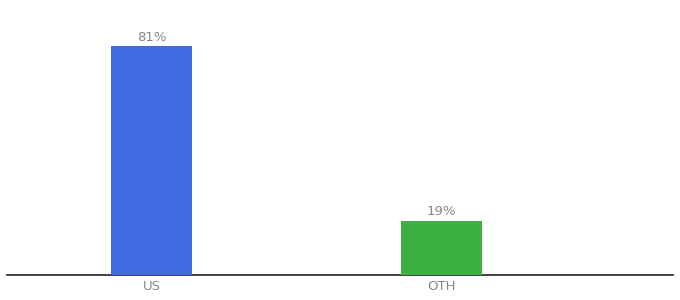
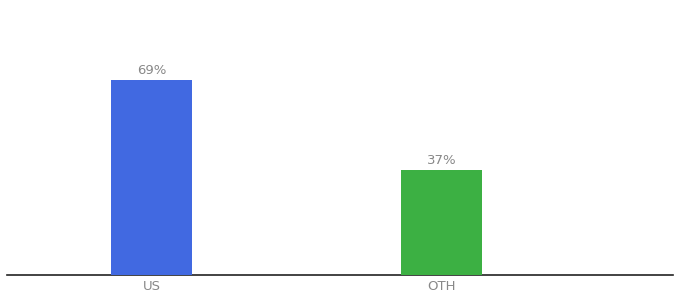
US: 81% -> 69%
OTH: 19% -> 37%
